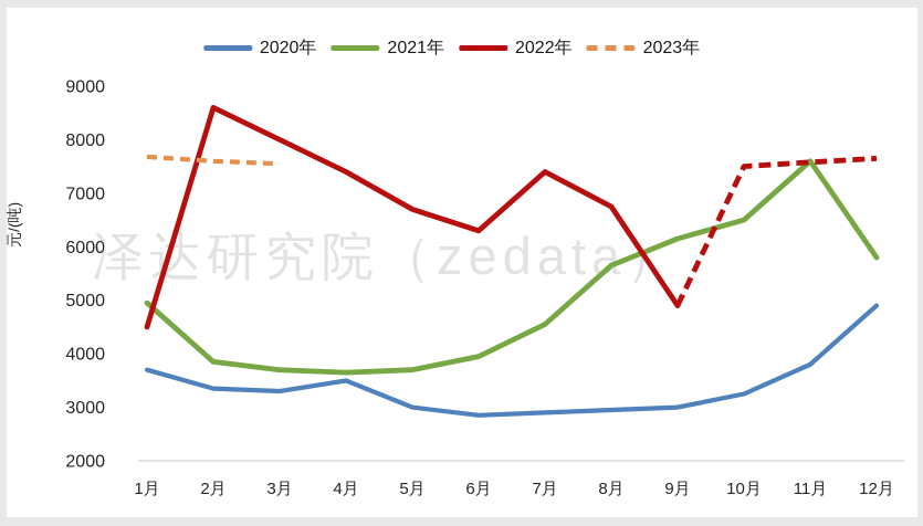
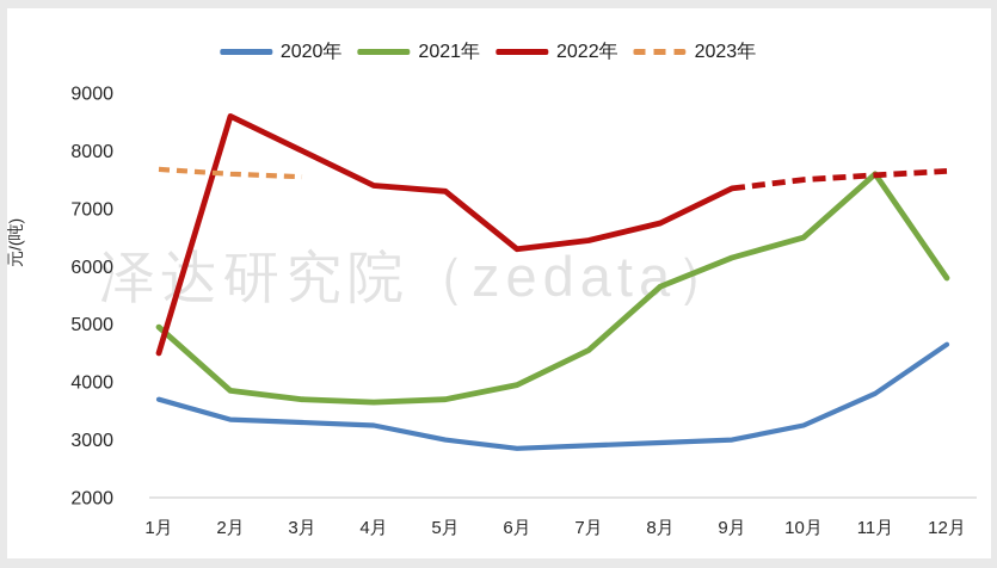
2020年/4月: 3500 -> 3200
2022年/5月: 6700 -> 7300
2022年/7月: 7400 -> 6400
2022年/9月: 4900 -> 7400
2020年/12月: 4900 -> 4600
